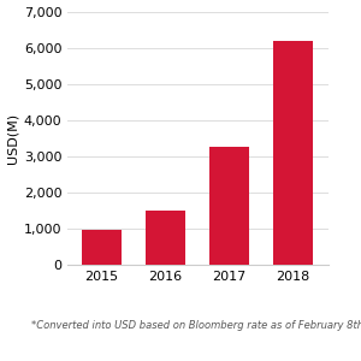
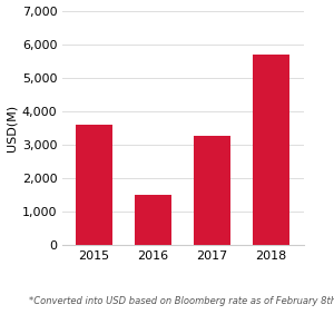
2015: 950 -> 3,600
2018: 6,200 -> 5,700
